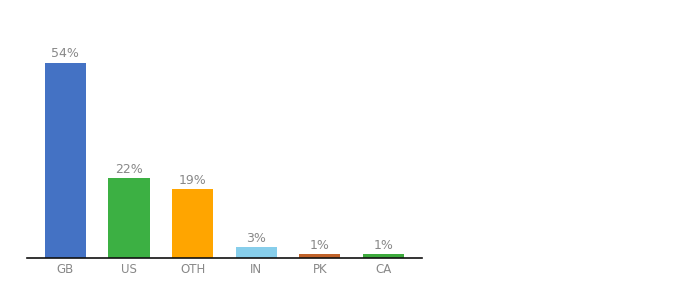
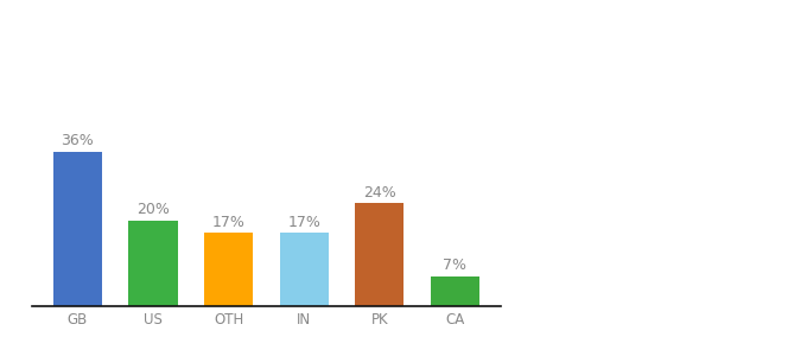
GB: 54% -> 36%
US: 22% -> 20%
OTH: 19% -> 17%
IN: 3% -> 17%
PK: 1% -> 24%
CA: 1% -> 7%
